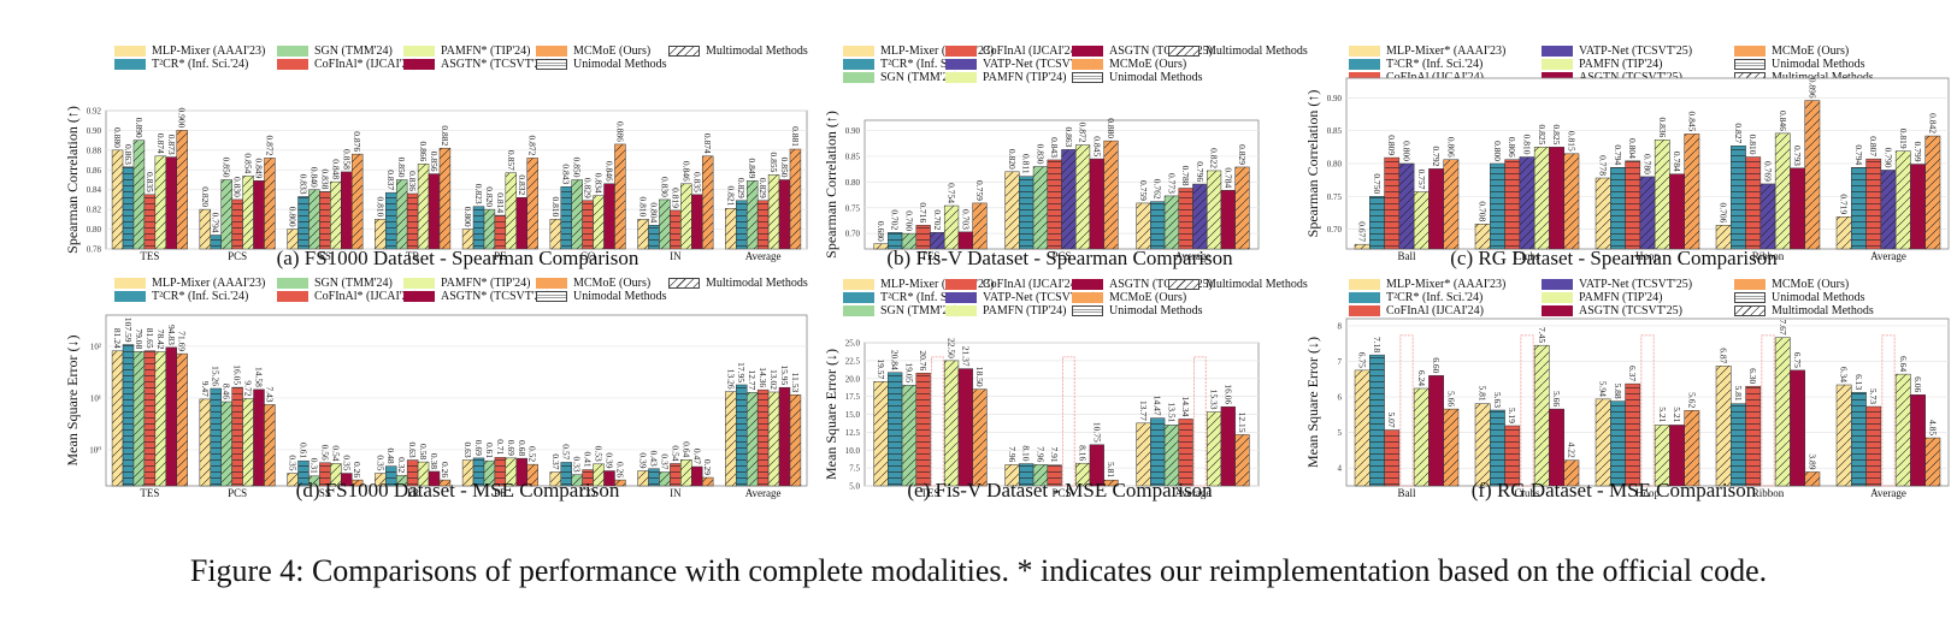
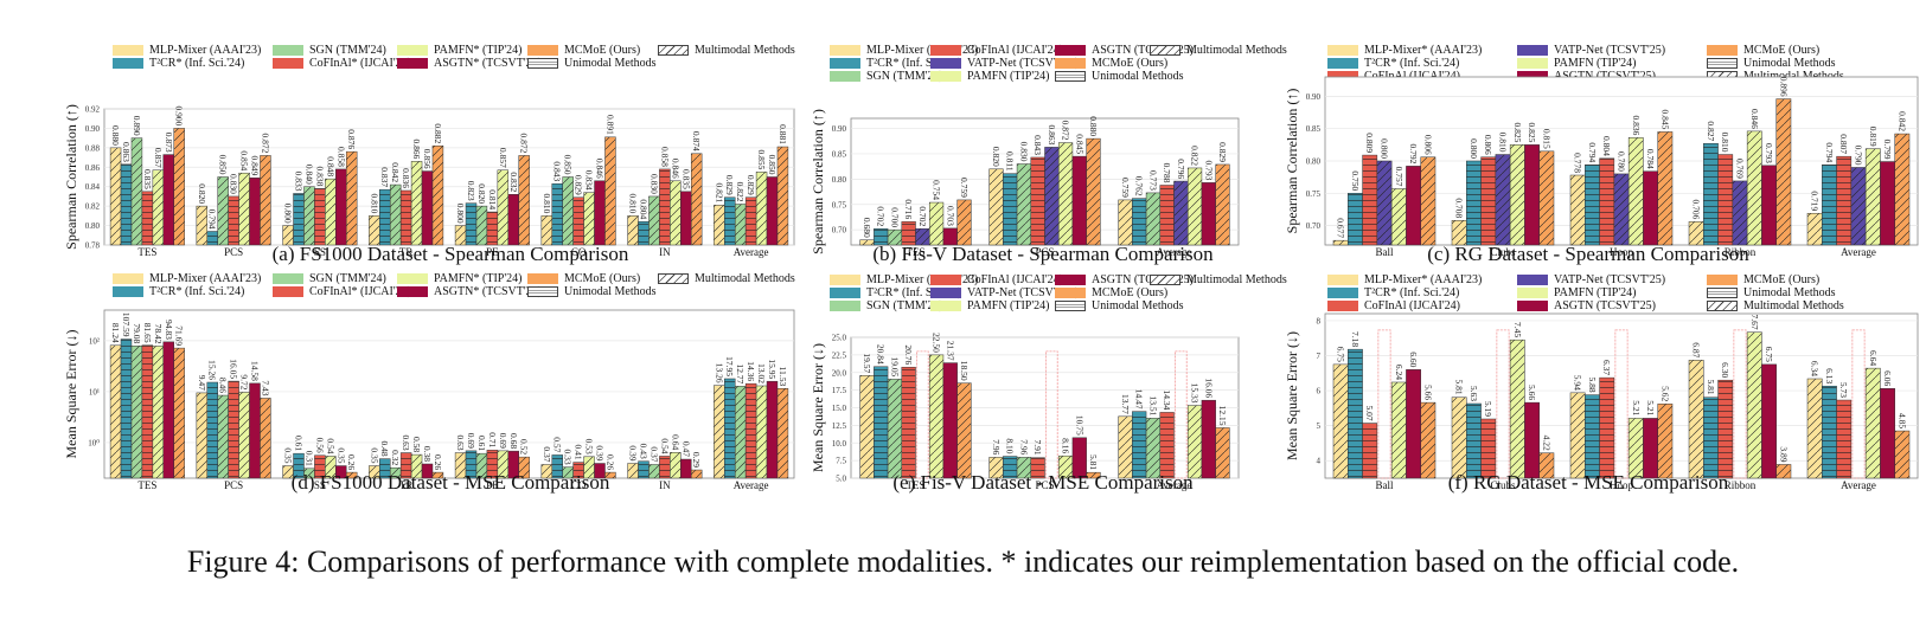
(a) FS1000 Dataset - Spearman Comparison/PAMFN* (TIP'24)/TES: 0.874 -> 0.857
(a) FS1000 Dataset - Spearman Comparison/SGN (TMM'24)/TR: 0.850 -> 0.842
(a) FS1000 Dataset - Spearman Comparison/MCMoE (Ours)/CO: 0.886 -> 0.891
(a) FS1000 Dataset - Spearman Comparison/CoFInAl* (IJCAI'24)/IN: 0.819 -> 0.858
(a) FS1000 Dataset - Spearman Comparison/SGN (TMM'24)/Average: 0.849 -> 0.822
(b) Fis-V Dataset - Spearman Comparison/ASGTN (TCSVT'25)/Average: 0.784 -> 0.793
